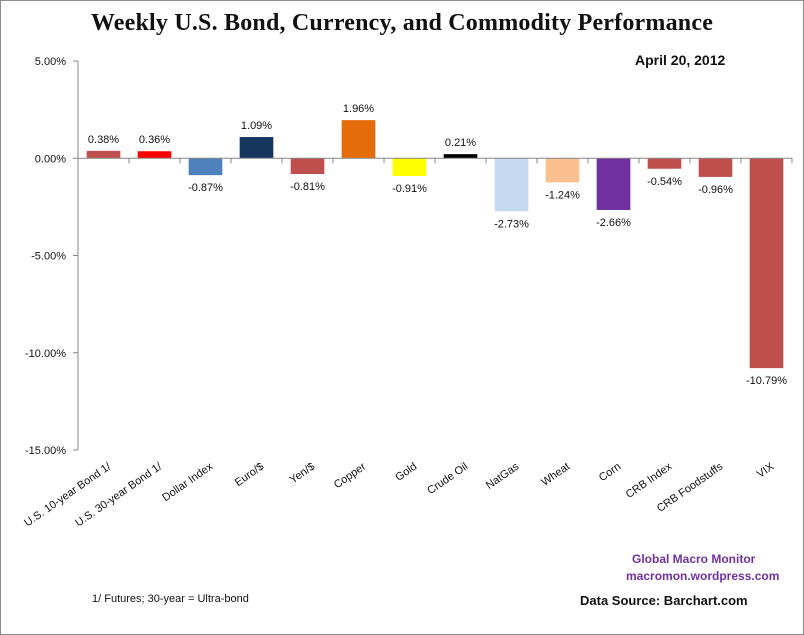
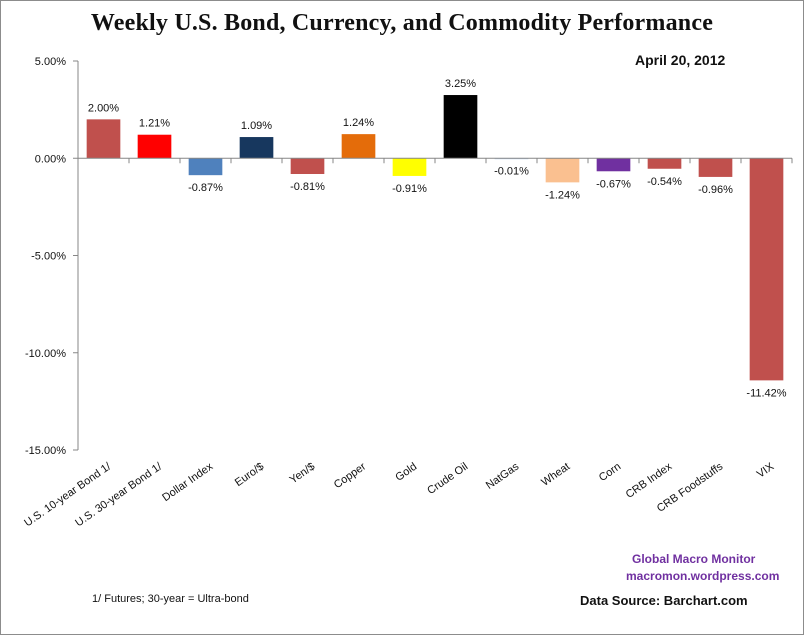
U.S. 10-year Bond 1/: 0.38% -> 2.00%
U.S. 30-year Bond 1/: 0.36% -> 1.21%
Copper: 1.96% -> 1.24%
Crude Oil: 0.21% -> 3.25%
NatGas: -2.73% -> -0.01%
Corn: -2.66% -> -0.67%
VIX: -10.79% -> -11.42%
